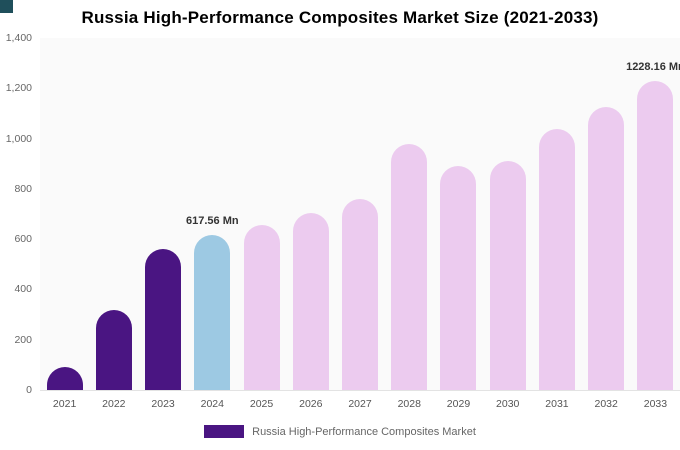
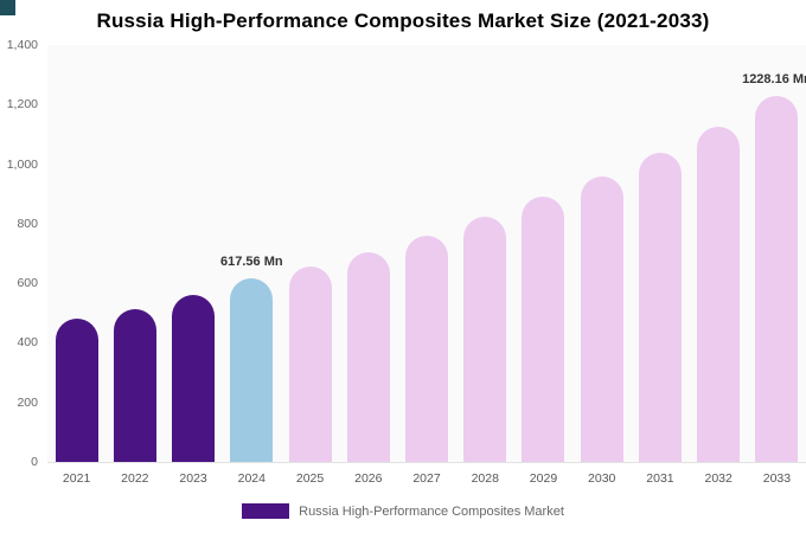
2021: 90 -> 480
2022: 320 -> 520
2028: 980 -> 820
2030: 910 -> 960
